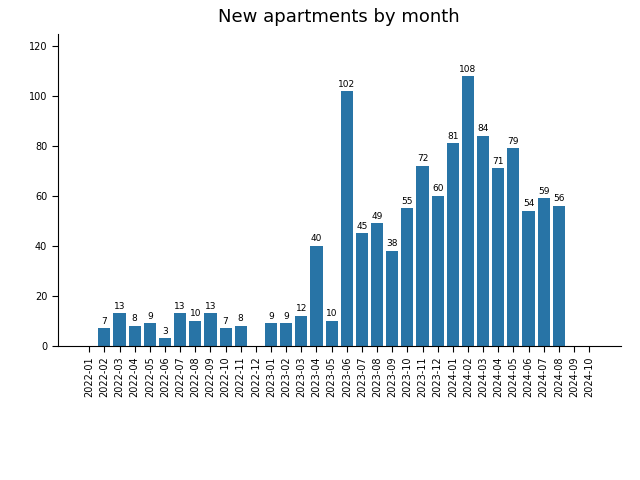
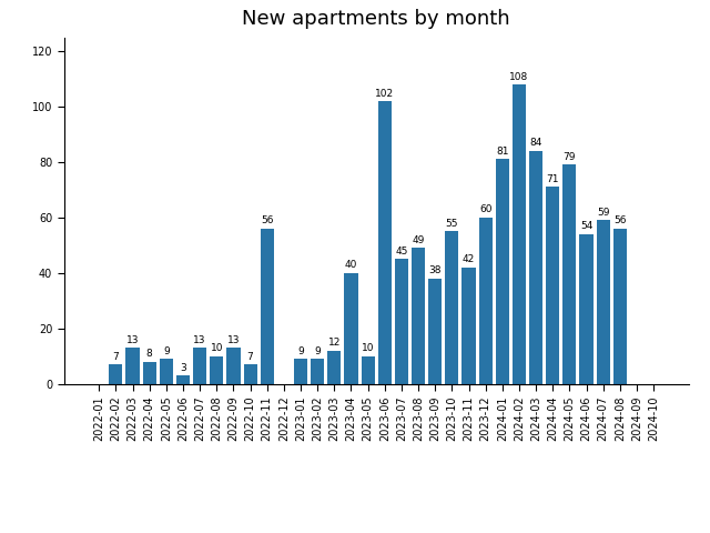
2022-11: 8 -> 56
2023-11: 72 -> 42
